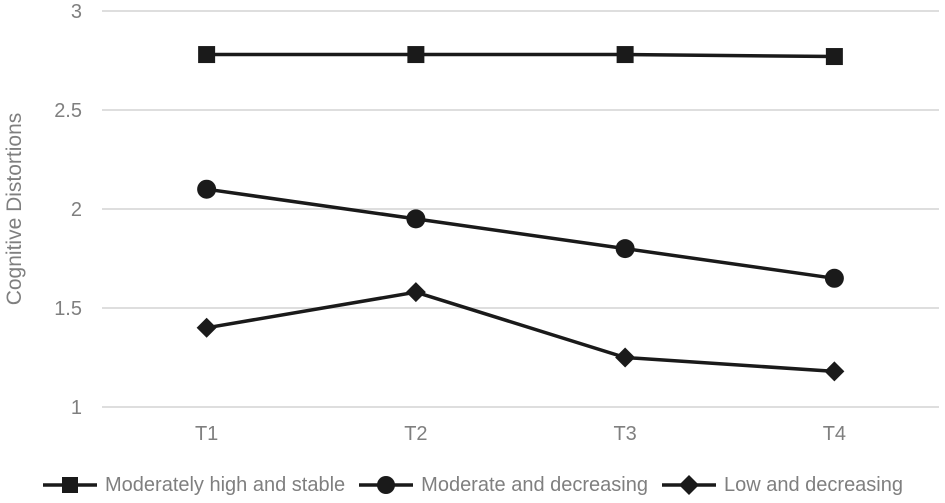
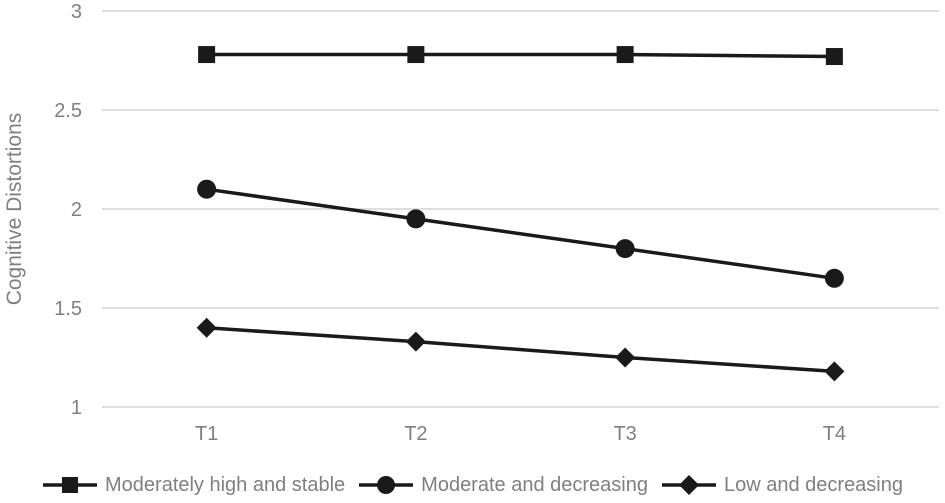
Low and decreasing/T2: 1.58 -> 1.33
